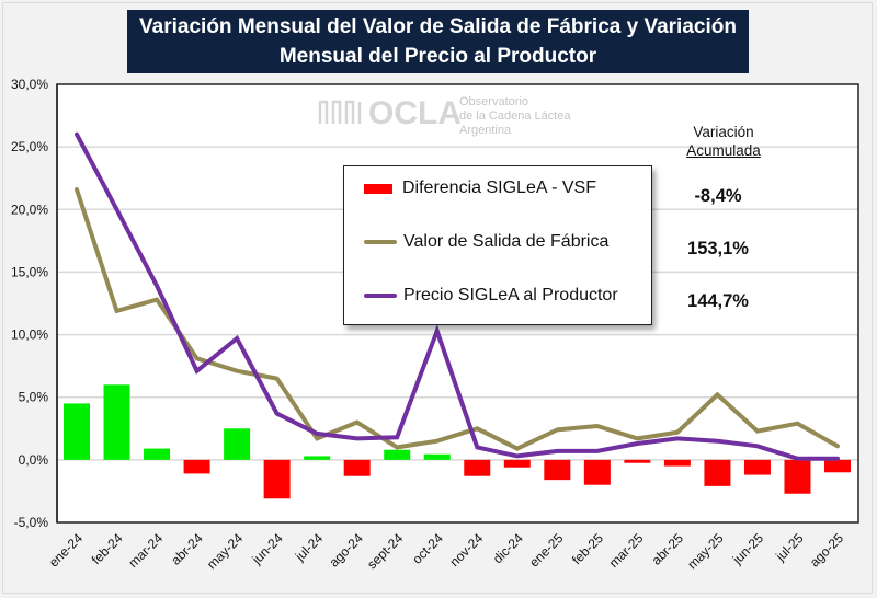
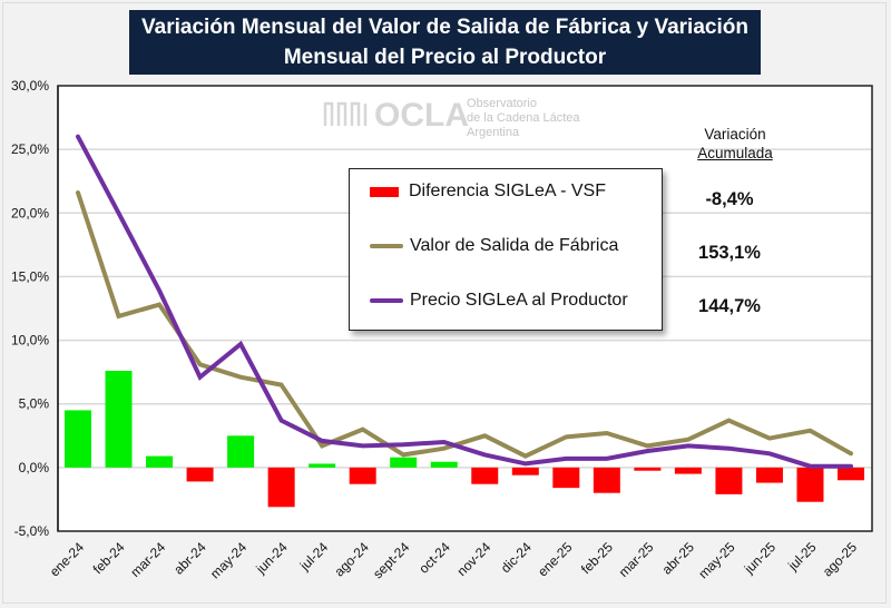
Diferencia SIGLeA - VSF/feb-24: 6,0% -> 7,6%
Precio SIGLeA al Productor/oct-24: 10,3% -> 2,0%
Valor de Salida de Fábrica/may-25: 5,2% -> 3,7%
